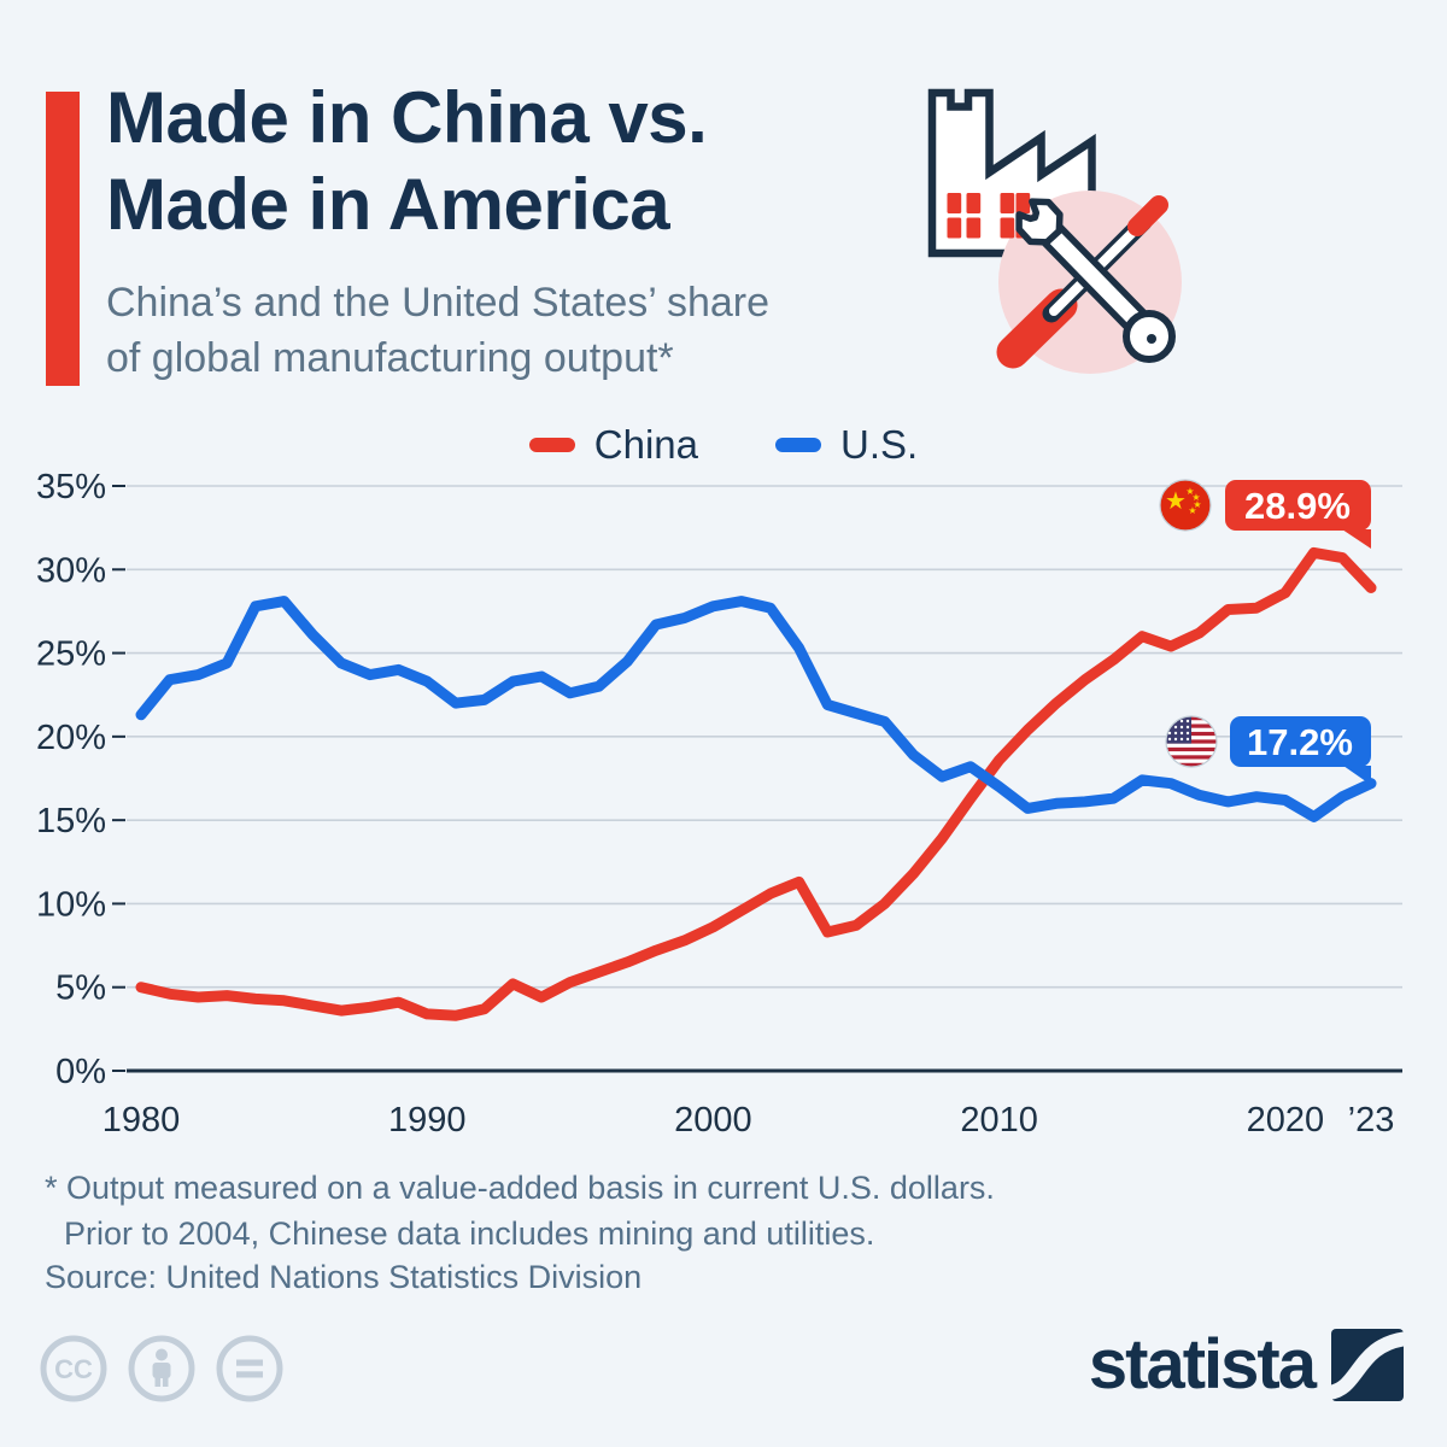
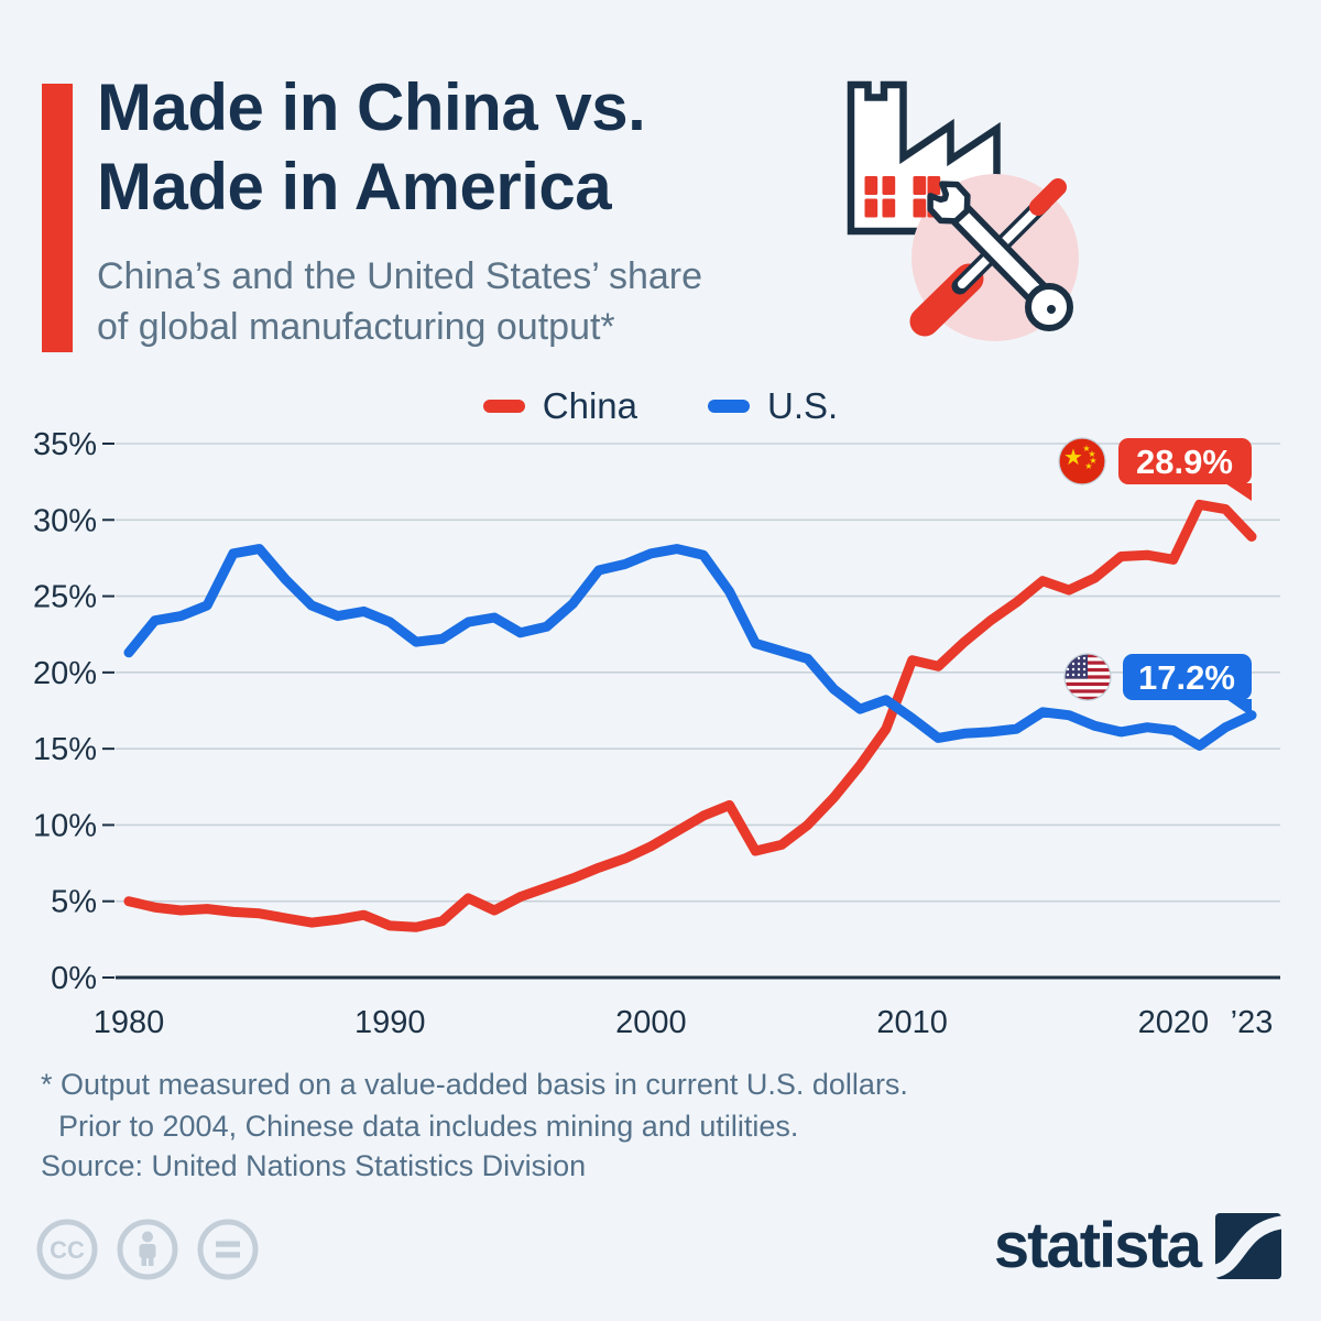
China/2010: 18.6% -> 20.8%
China/2020: 28.6% -> 27.4%
